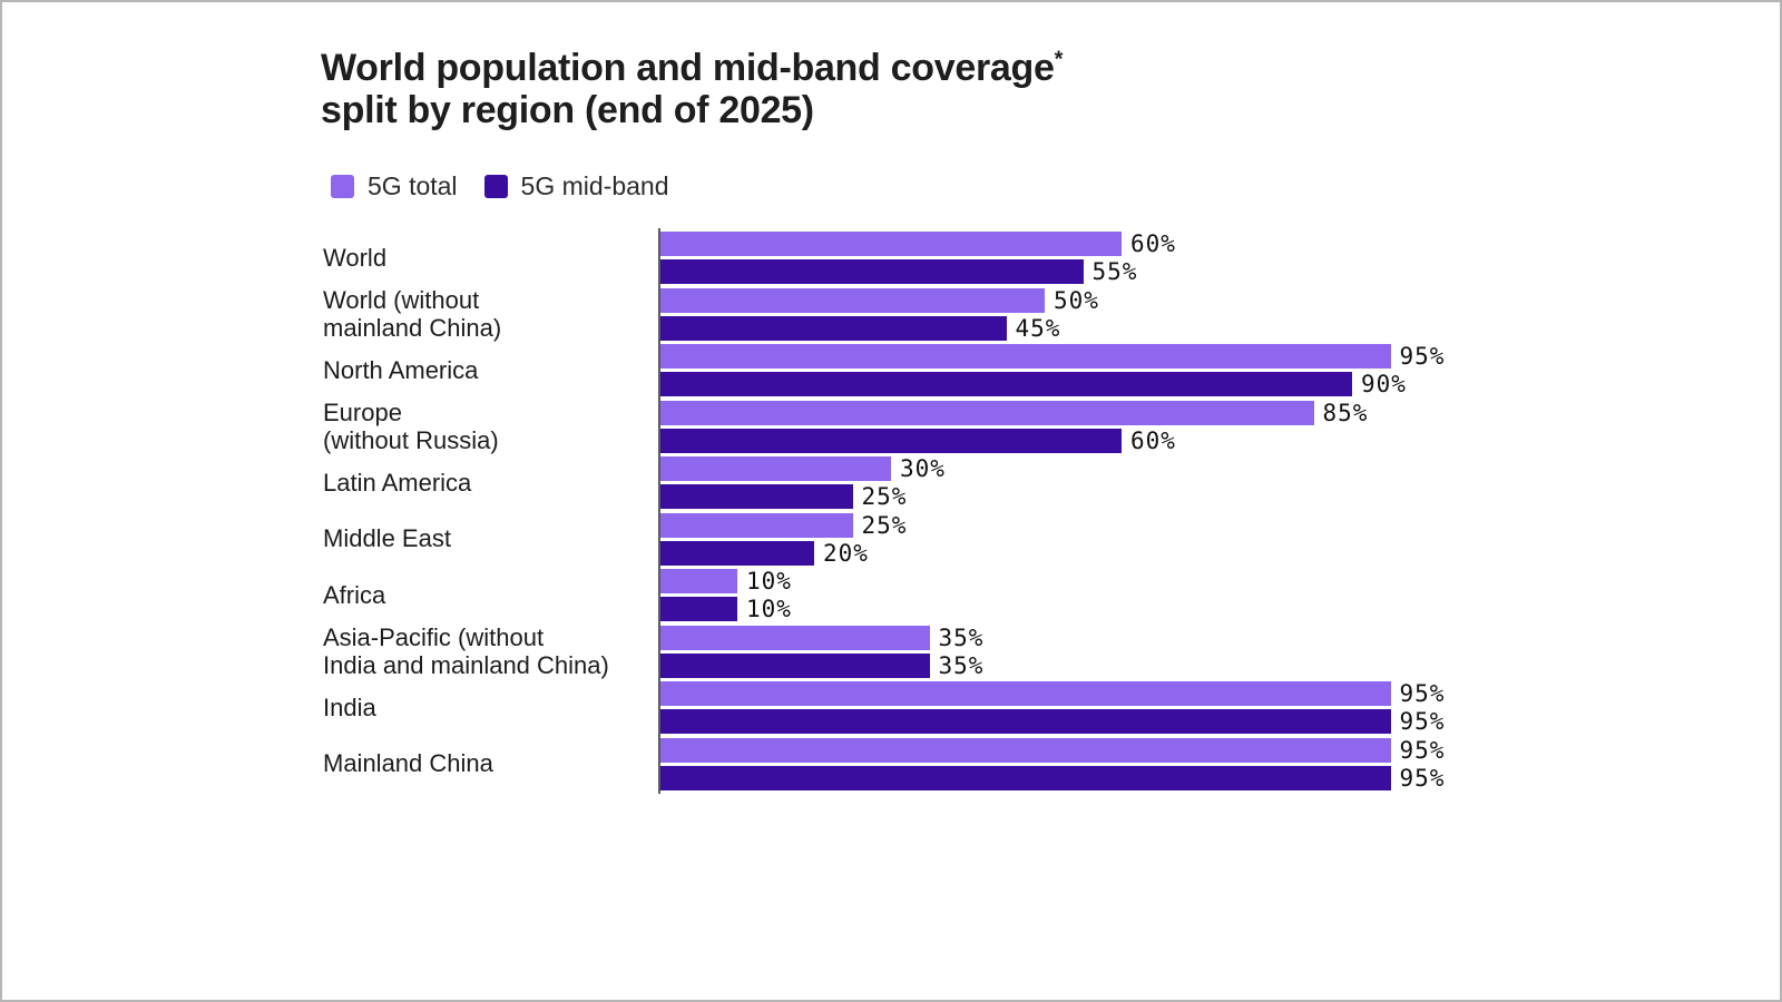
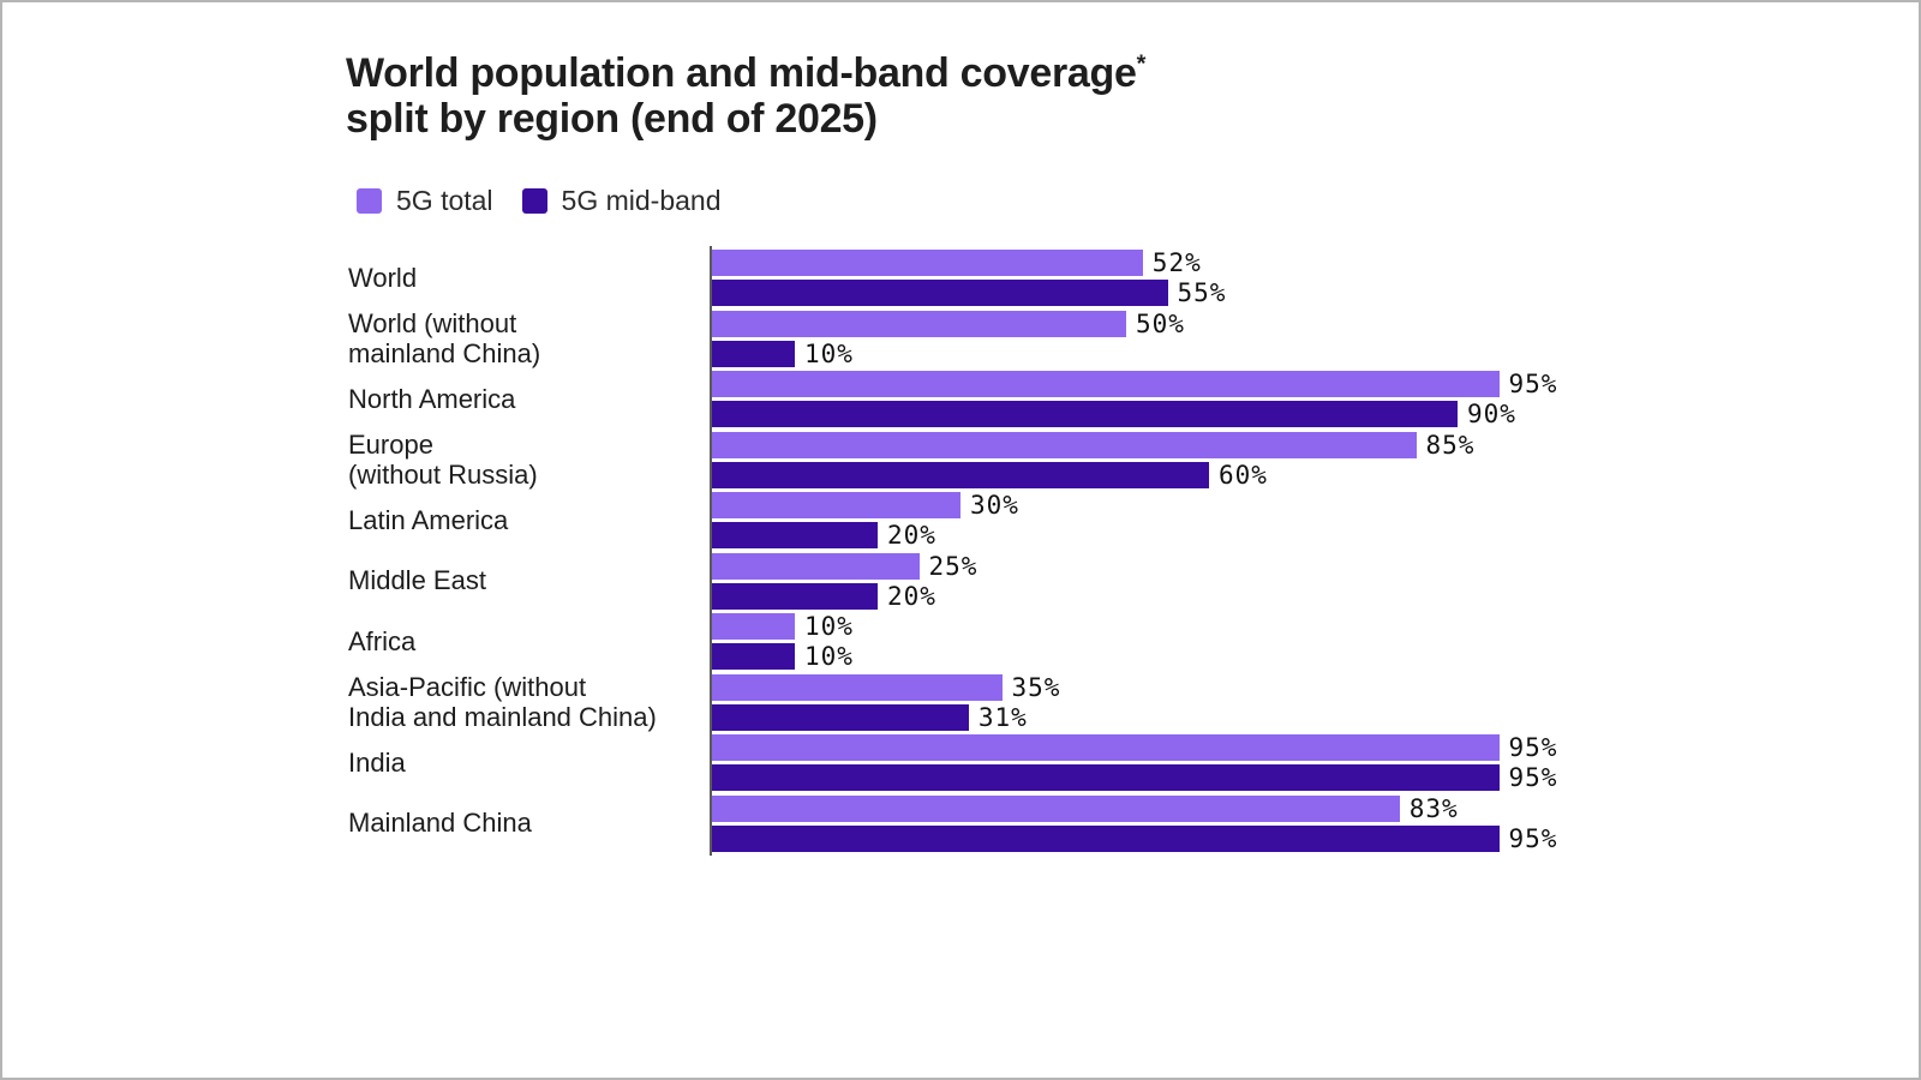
5G total/World: 60% -> 52%
5G mid-band/World (without mainland China): 45% -> 10%
5G mid-band/Latin America: 25% -> 20%
5G mid-band/Asia-Pacific (without India and mainland China): 35% -> 31%
5G total/Mainland China: 95% -> 83%
